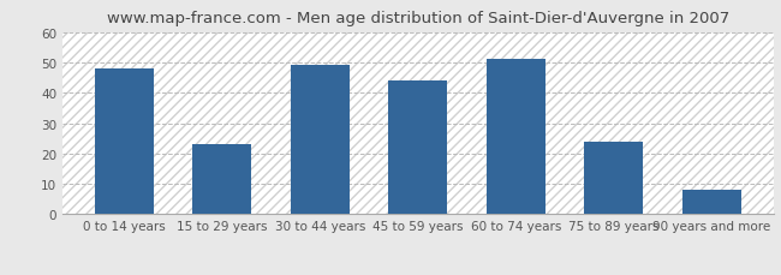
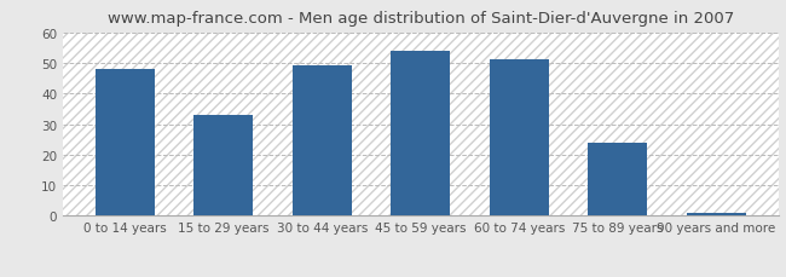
15 to 29 years: 23 -> 33
45 to 59 years: 44 -> 54
90 years and more: 8 -> 1
